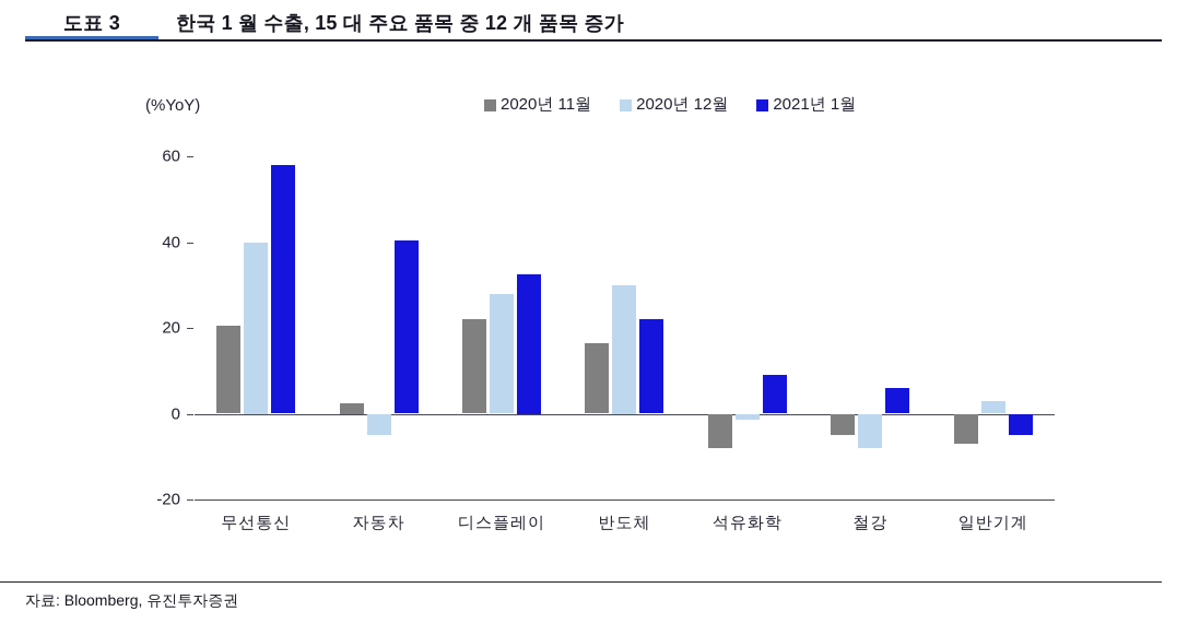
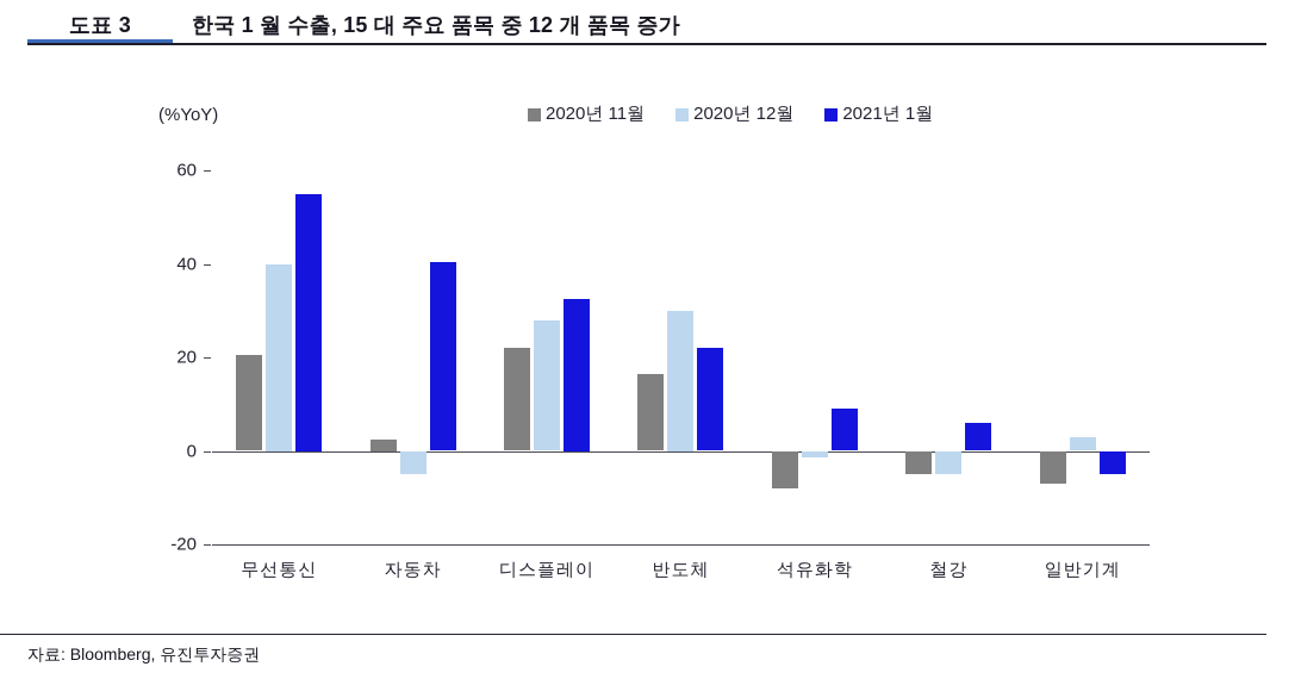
2021년 1월/무선통신: 58 -> 55
2020년 12월/철강: -8 -> -5
